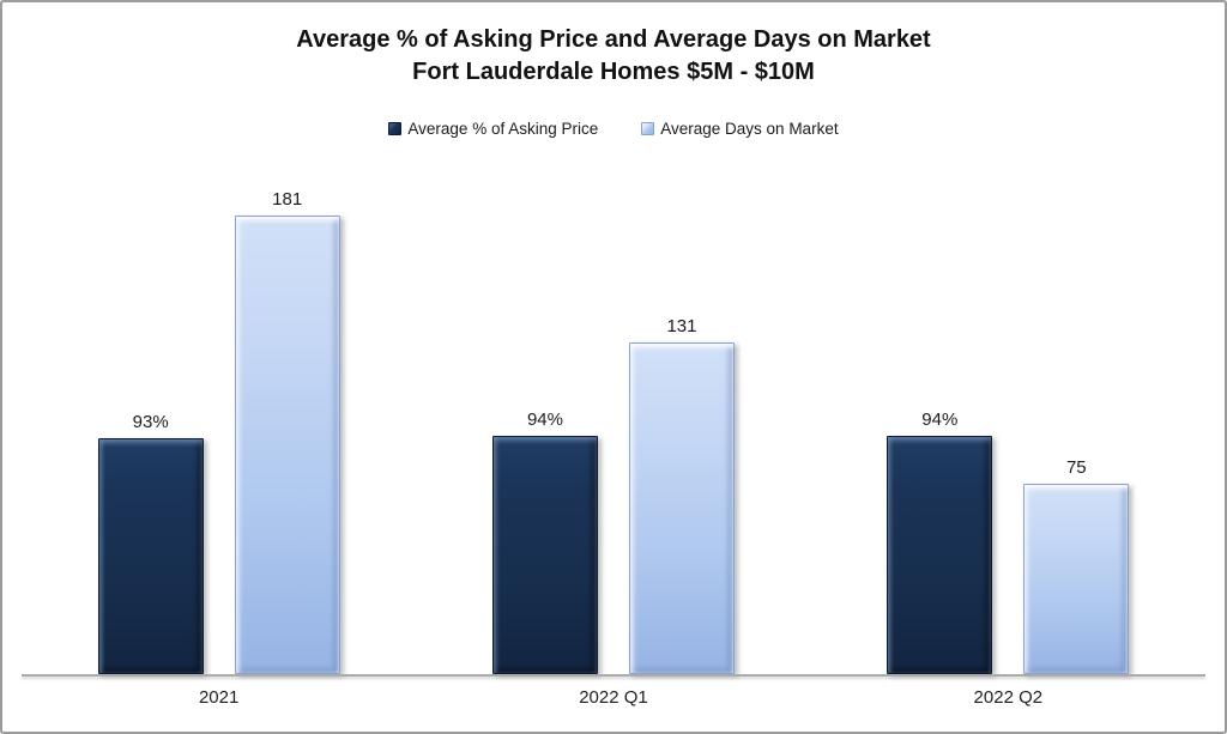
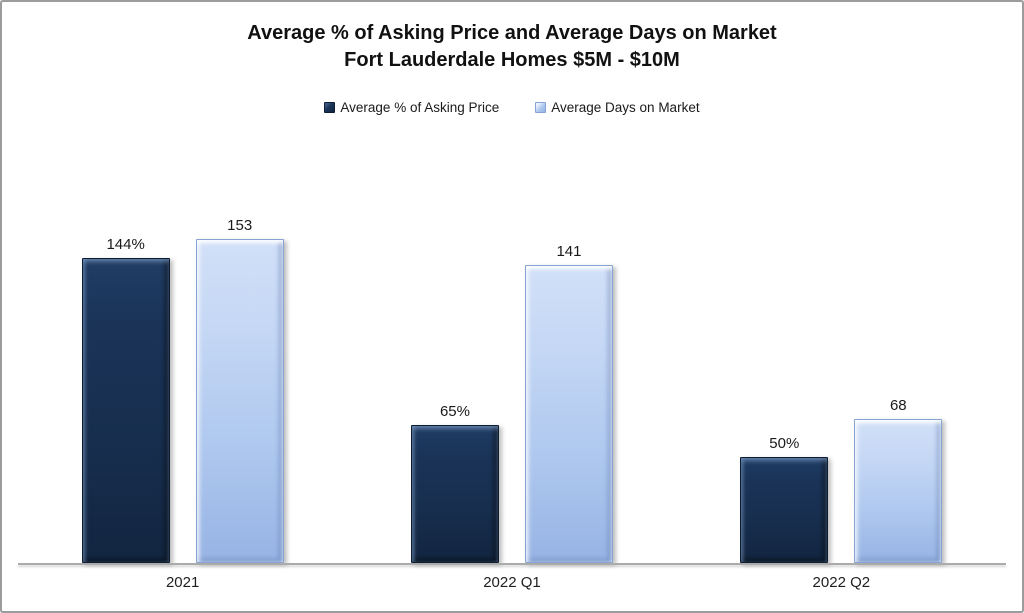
Average % of Asking Price/2021: 93% -> 144%
Average Days on Market/2021: 181 -> 153
Average % of Asking Price/2022 Q1: 94% -> 65%
Average Days on Market/2022 Q1: 131 -> 141
Average % of Asking Price/2022 Q2: 94% -> 50%
Average Days on Market/2022 Q2: 75 -> 68
